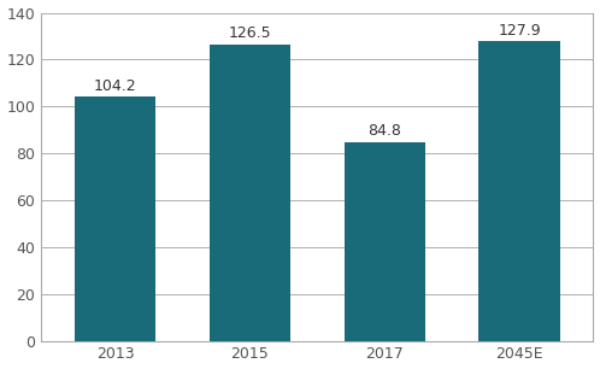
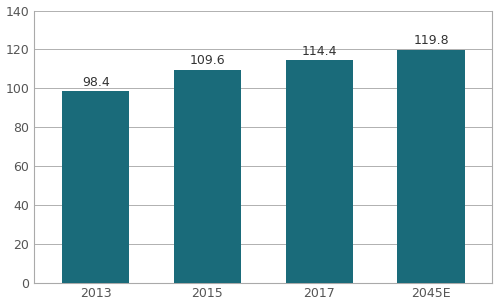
2013: 104.2 -> 98.4
2015: 126.5 -> 109.6
2017: 84.8 -> 114.4
2045E: 127.9 -> 119.8
